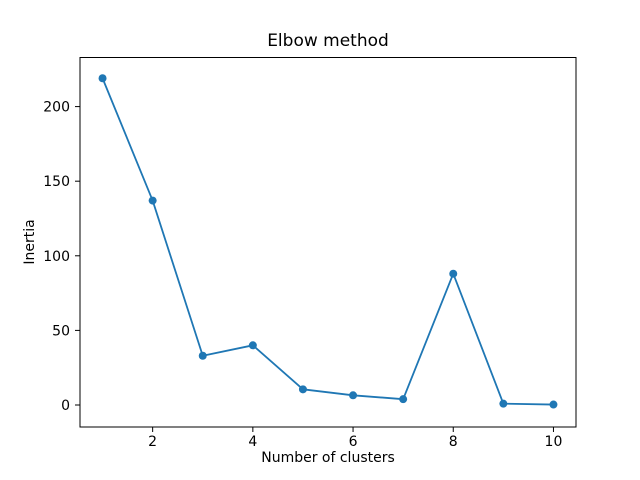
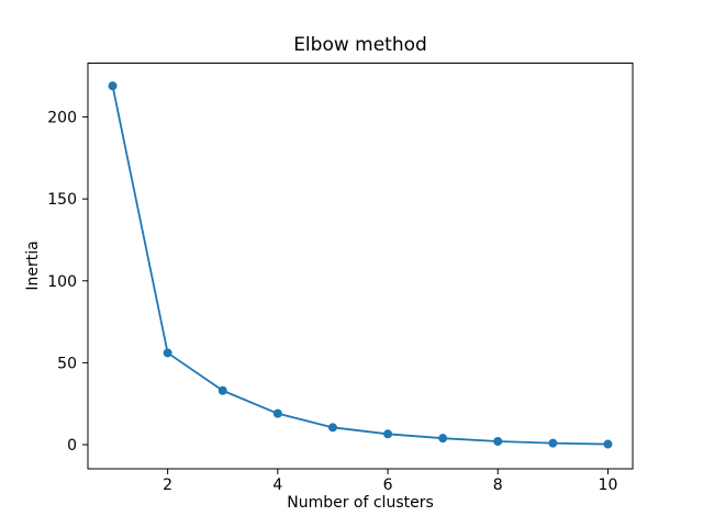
2: 137 -> 56
4: 40 -> 19
8: 88 -> 2
